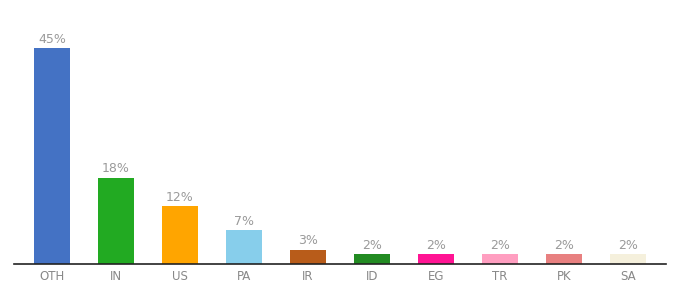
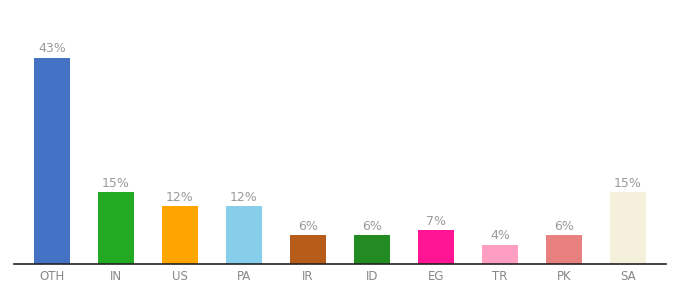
OTH: 45% -> 43%
IN: 18% -> 15%
PA: 7% -> 12%
IR: 3% -> 6%
ID: 2% -> 6%
EG: 2% -> 7%
TR: 2% -> 4%
PK: 2% -> 6%
SA: 2% -> 15%
